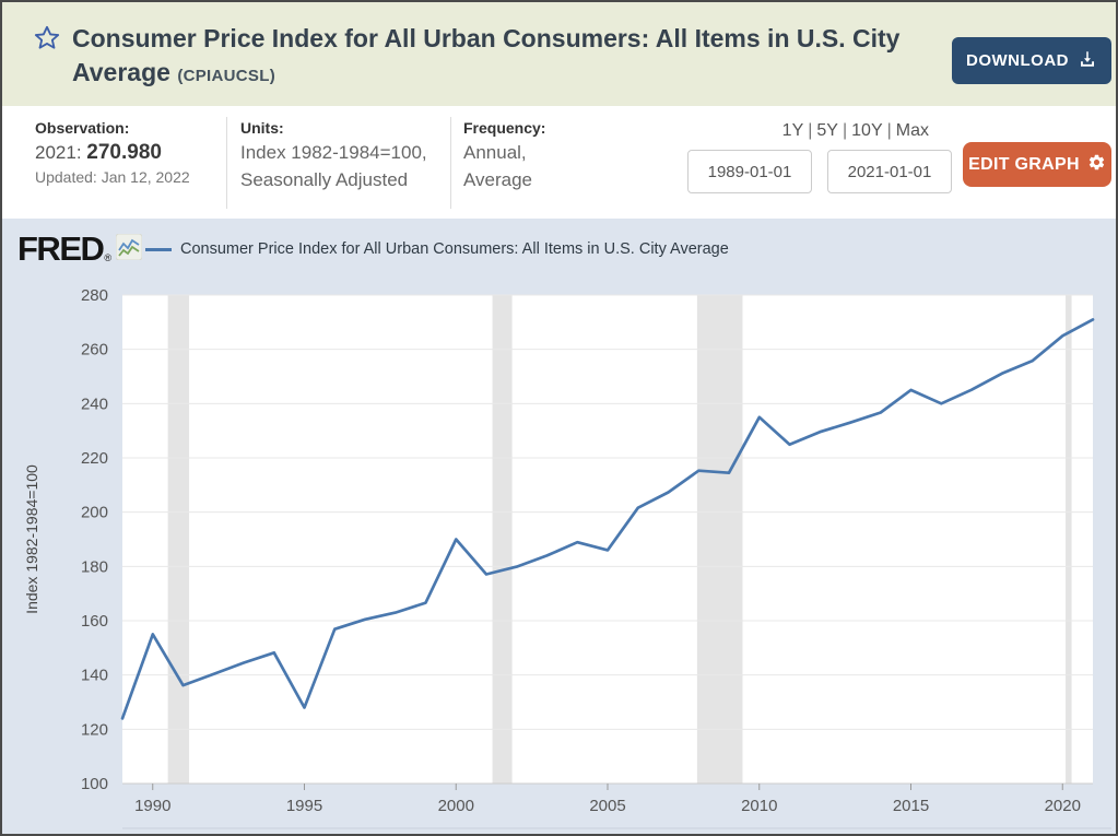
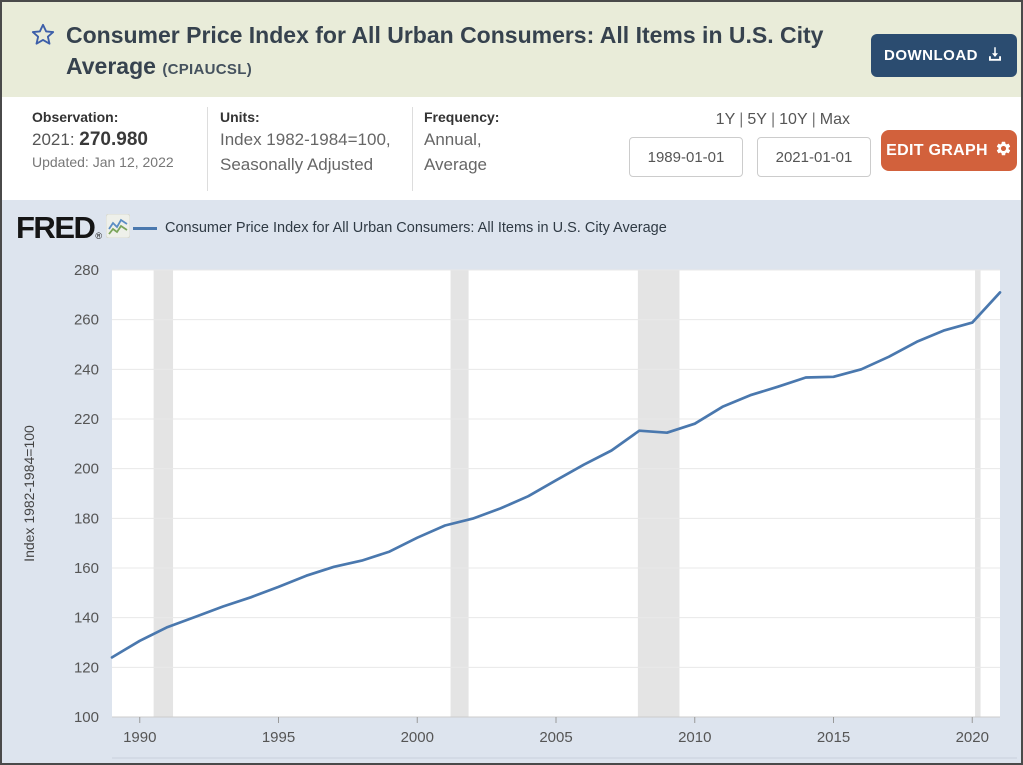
1990: 155 -> 131
1995: 128 -> 152
2000: 190 -> 172
2005: 186 -> 195
2010: 235 -> 218
2015: 245 -> 237
2020: 265 -> 259
